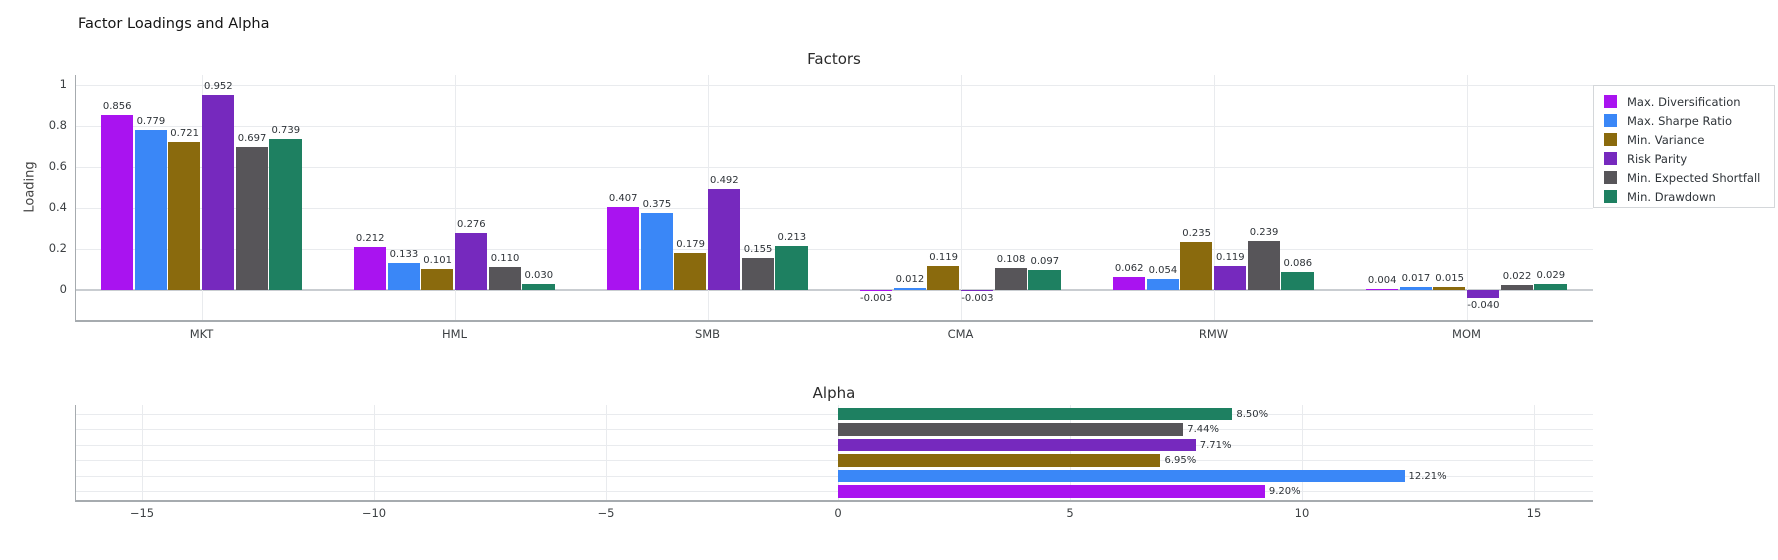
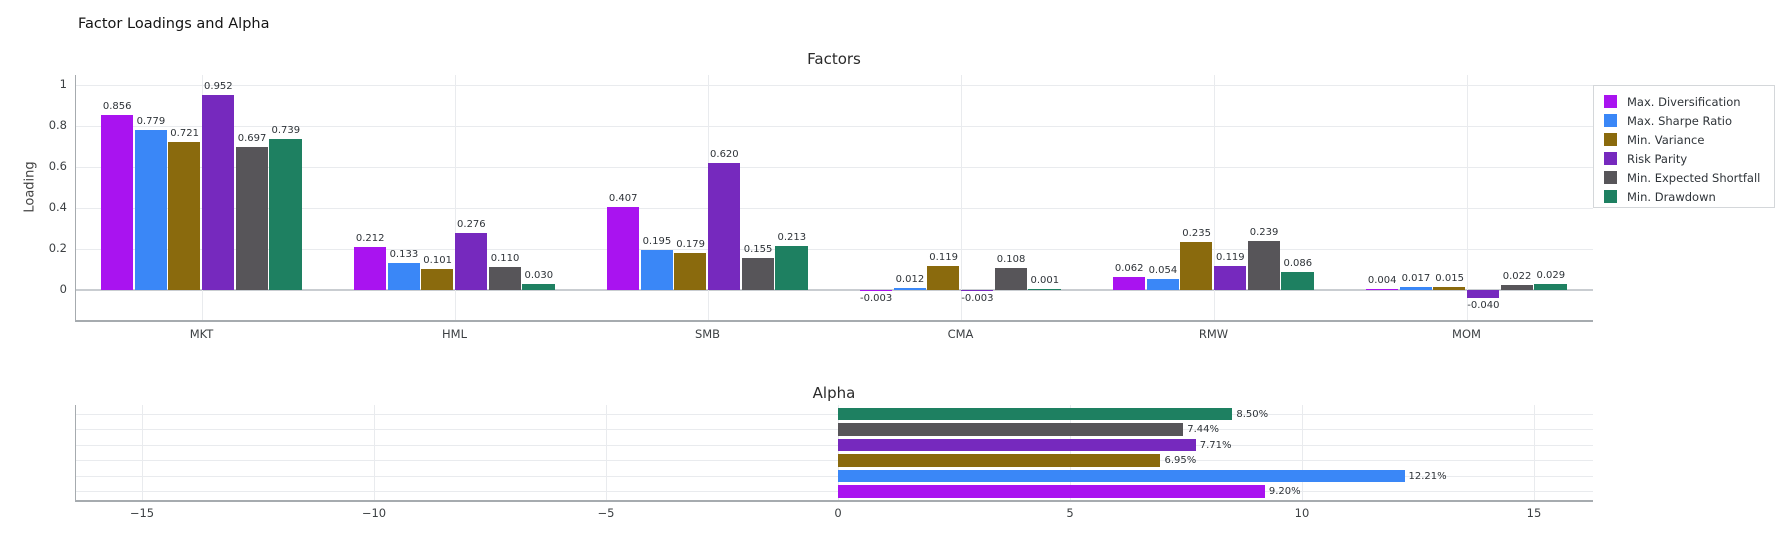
Factors/Max. Sharpe Ratio/SMB: 0.375 -> 0.195
Factors/Risk Parity/SMB: 0.492 -> 0.620
Factors/Min. Drawdown/CMA: 0.097 -> 0.001
